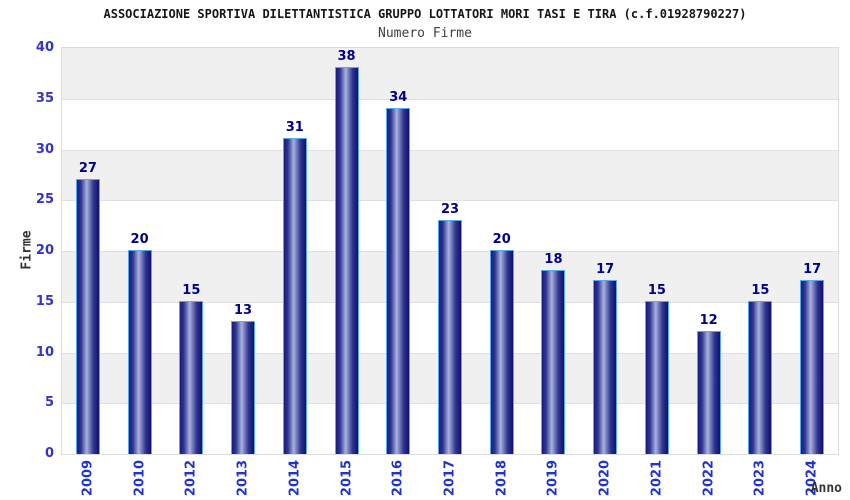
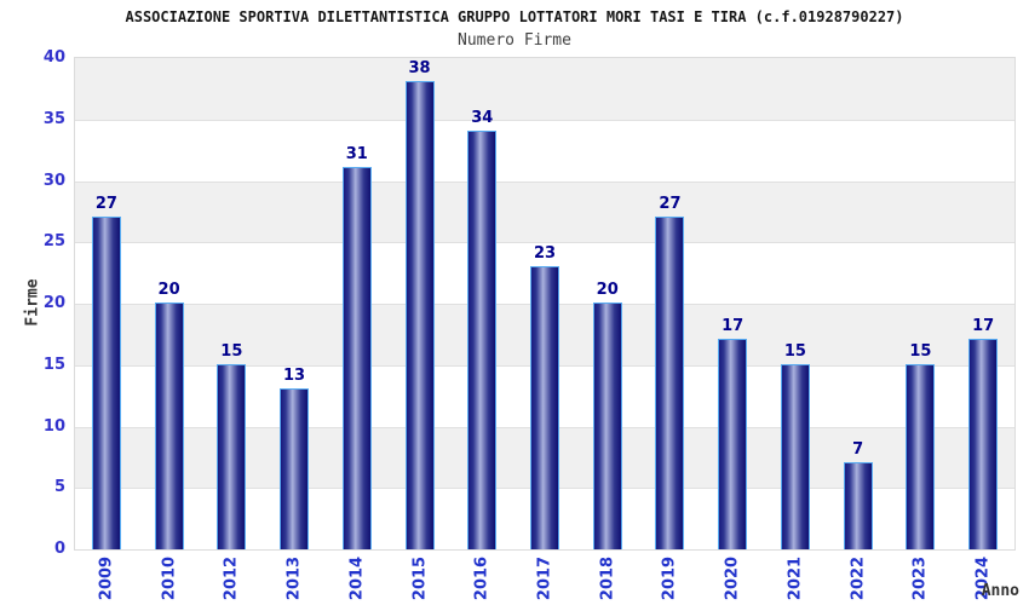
2019: 18 -> 27
2022: 12 -> 7
